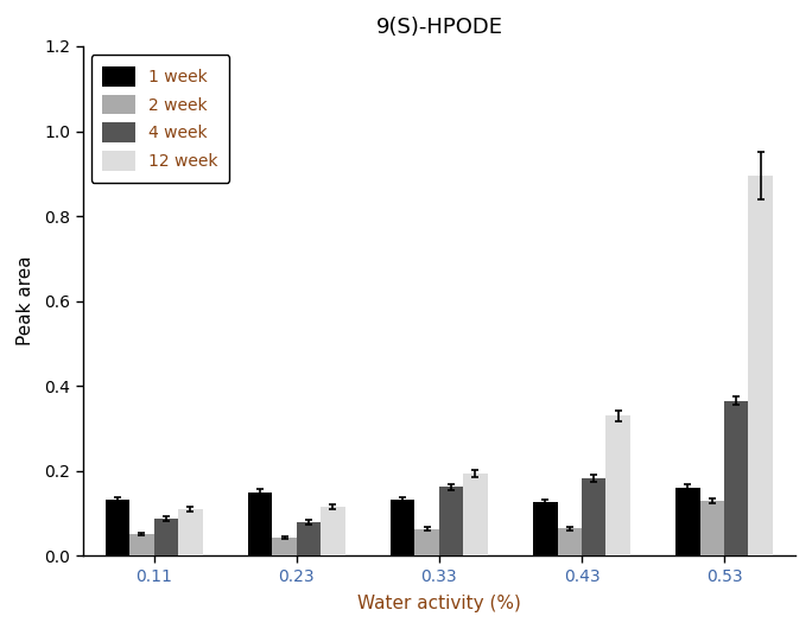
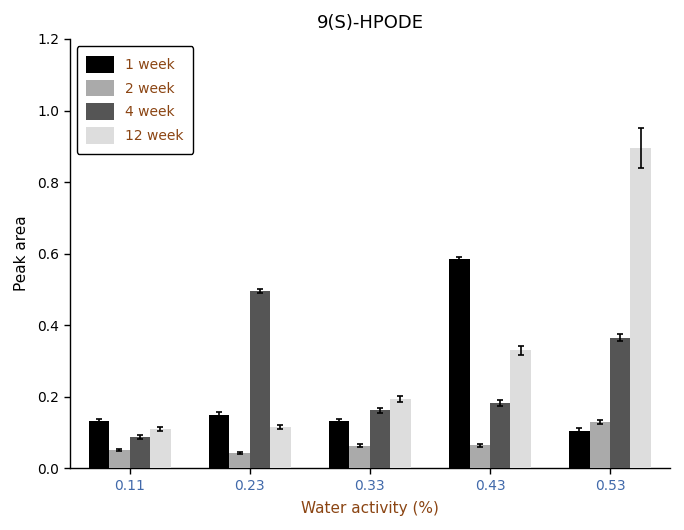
4 week/0.23: 0.080 -> 0.495
1 week/0.43: 0.127 -> 0.585
1 week/0.53: 0.160 -> 0.105
